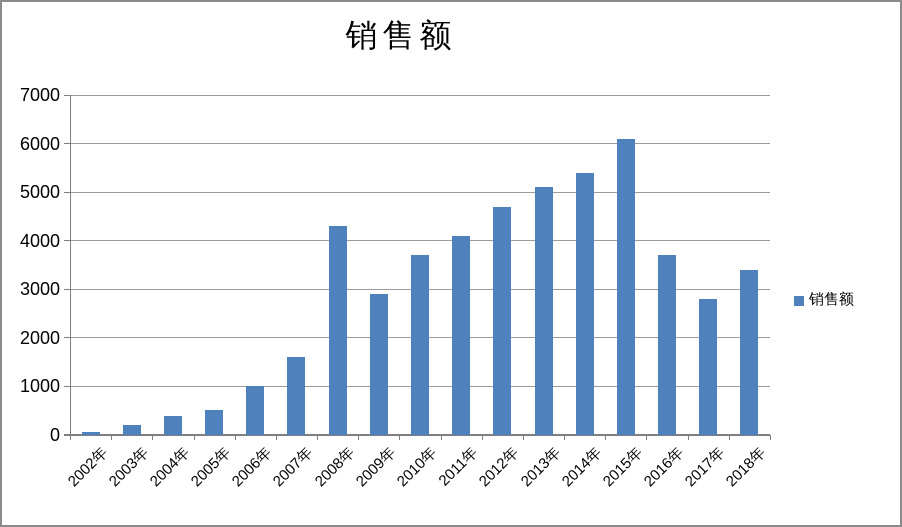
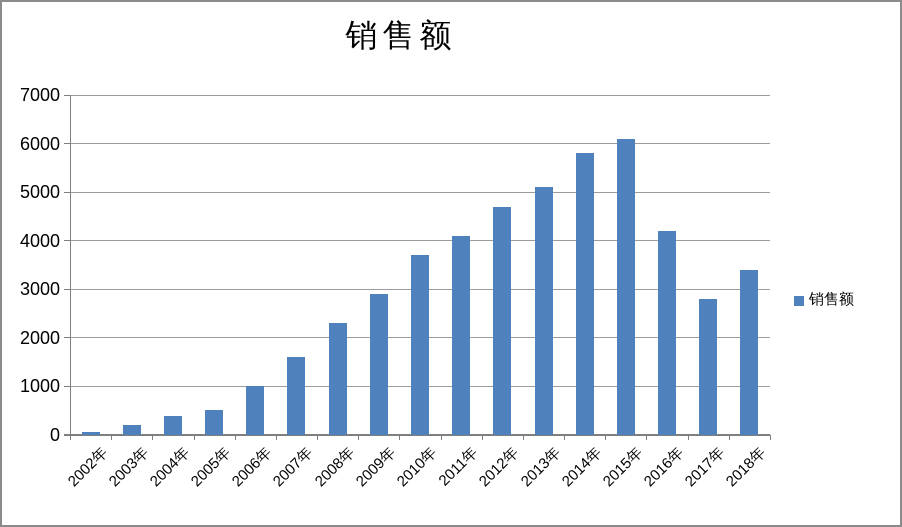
2008年: 4300 -> 2300
2014年: 5400 -> 5800
2016年: 3700 -> 4200
